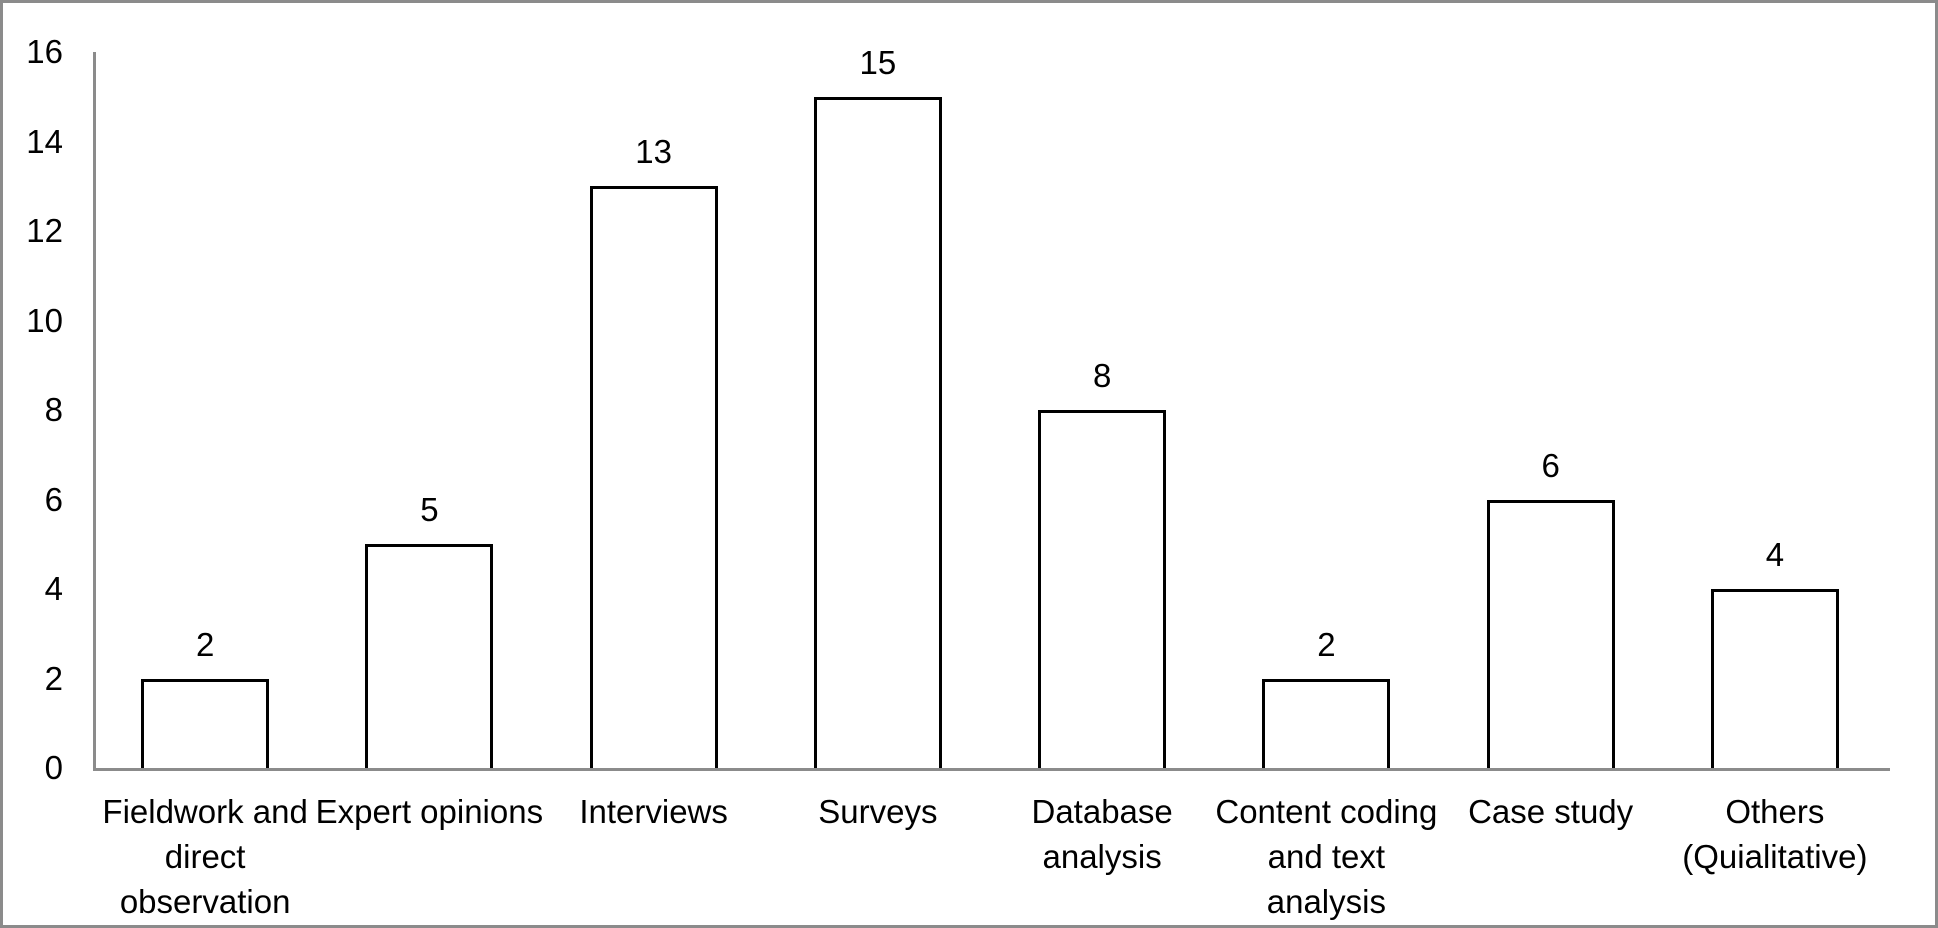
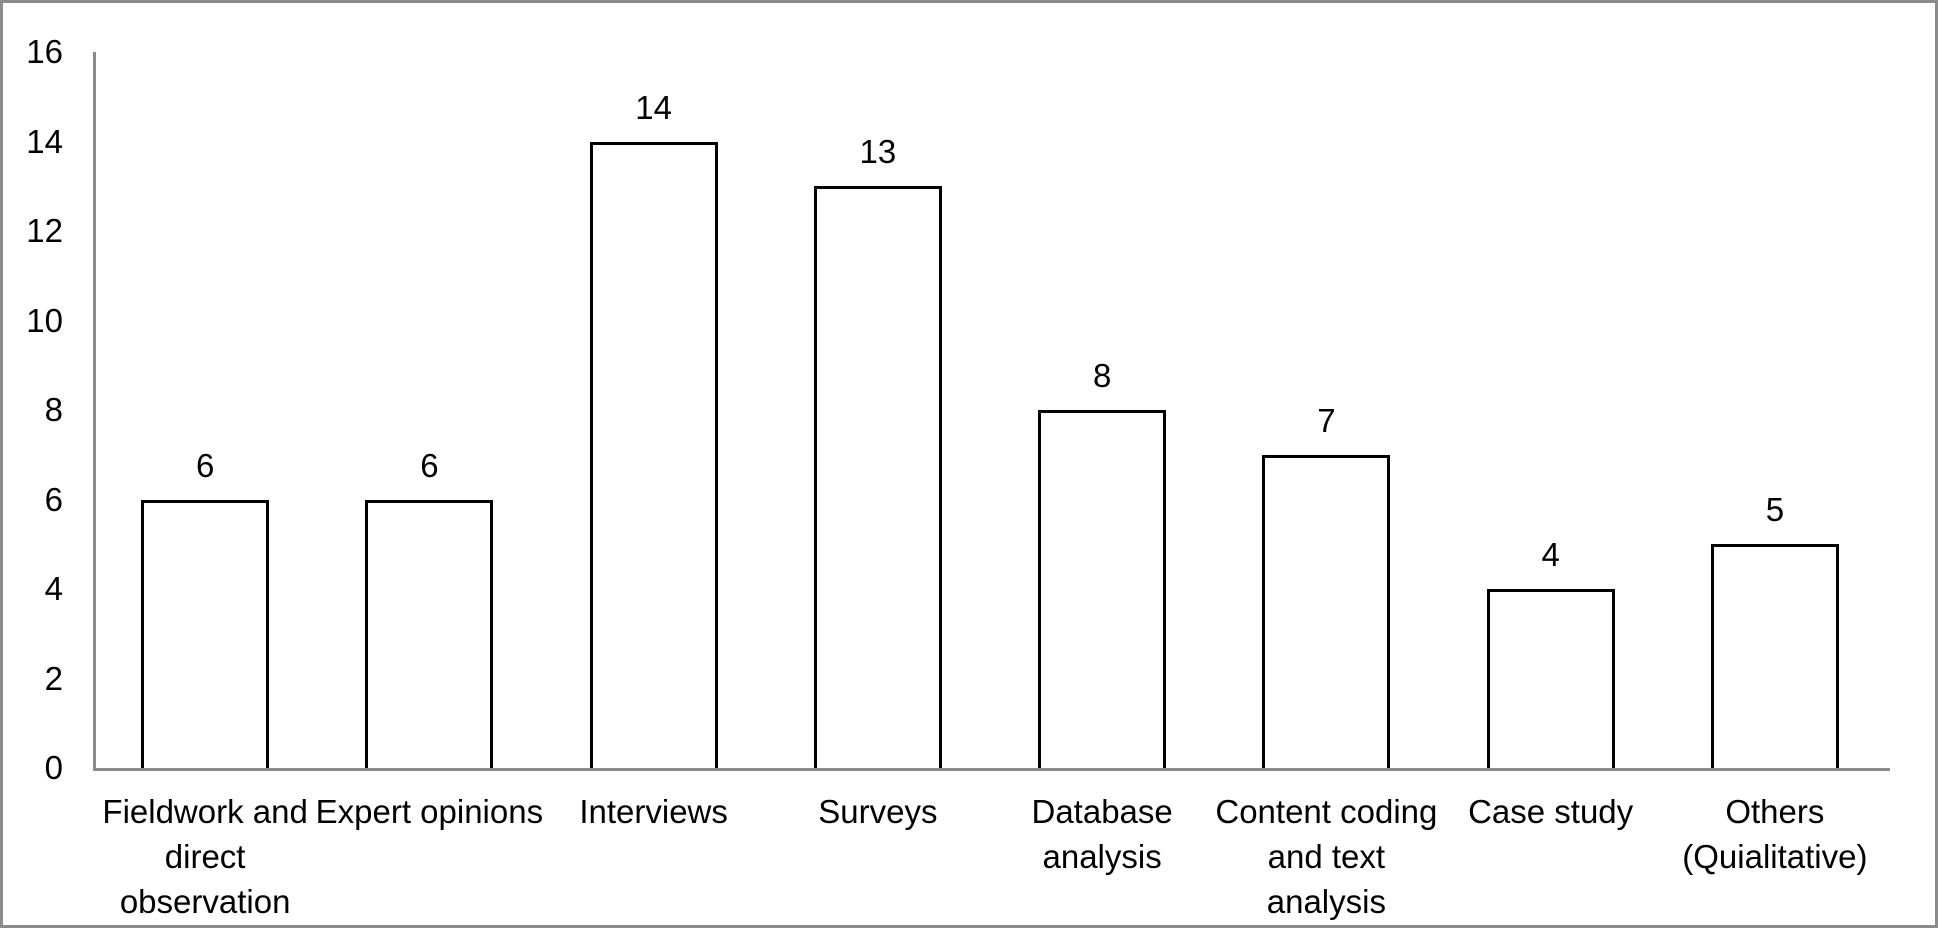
Fieldwork and direct observation: 2 -> 6
Expert opinions: 5 -> 6
Interviews: 13 -> 14
Surveys: 15 -> 13
Content coding and text analysis: 2 -> 7
Case study: 6 -> 4
Others (Quialitative): 4 -> 5
